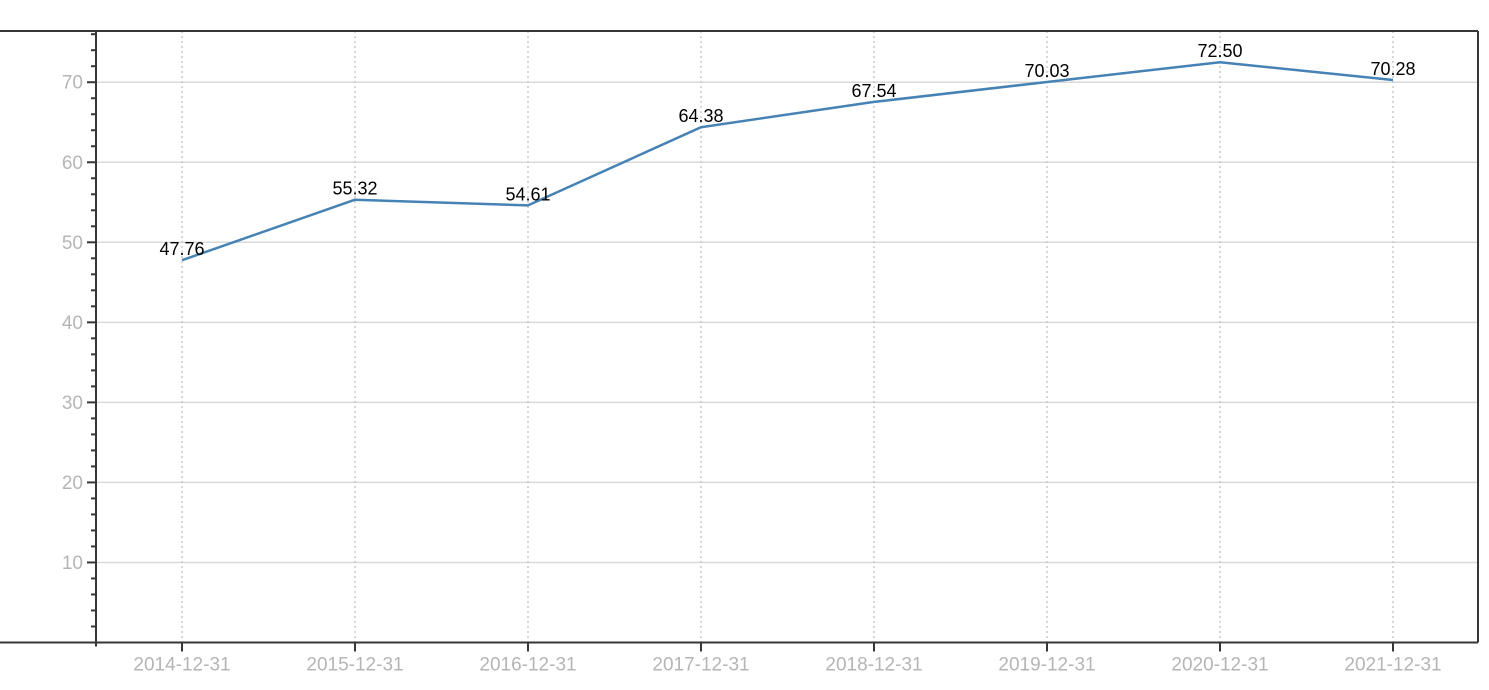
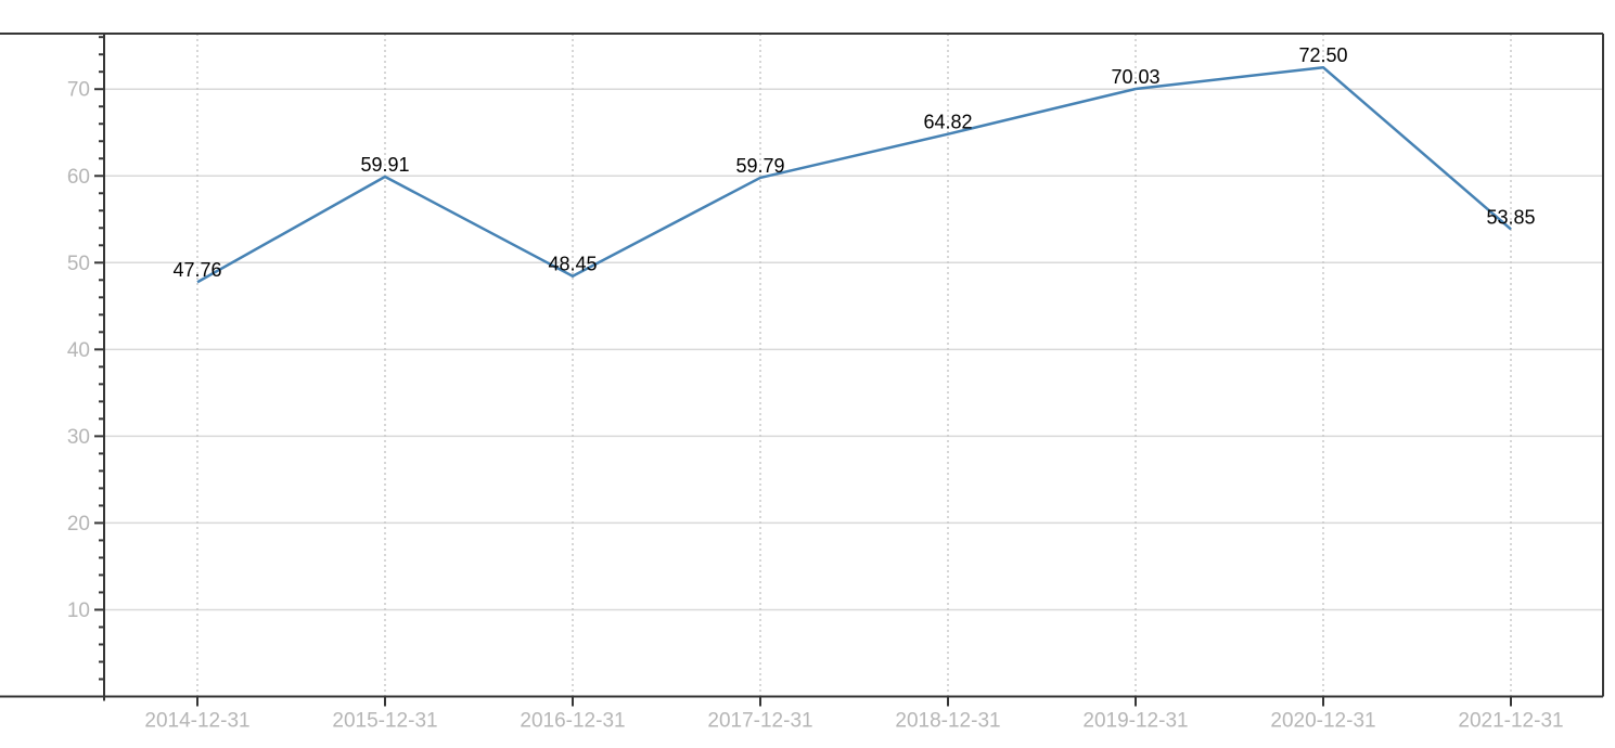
2015-12-31: 55.32 -> 59.91
2016-12-31: 54.61 -> 48.45
2017-12-31: 64.38 -> 59.79
2018-12-31: 67.54 -> 64.82
2021-12-31: 70.28 -> 53.85
